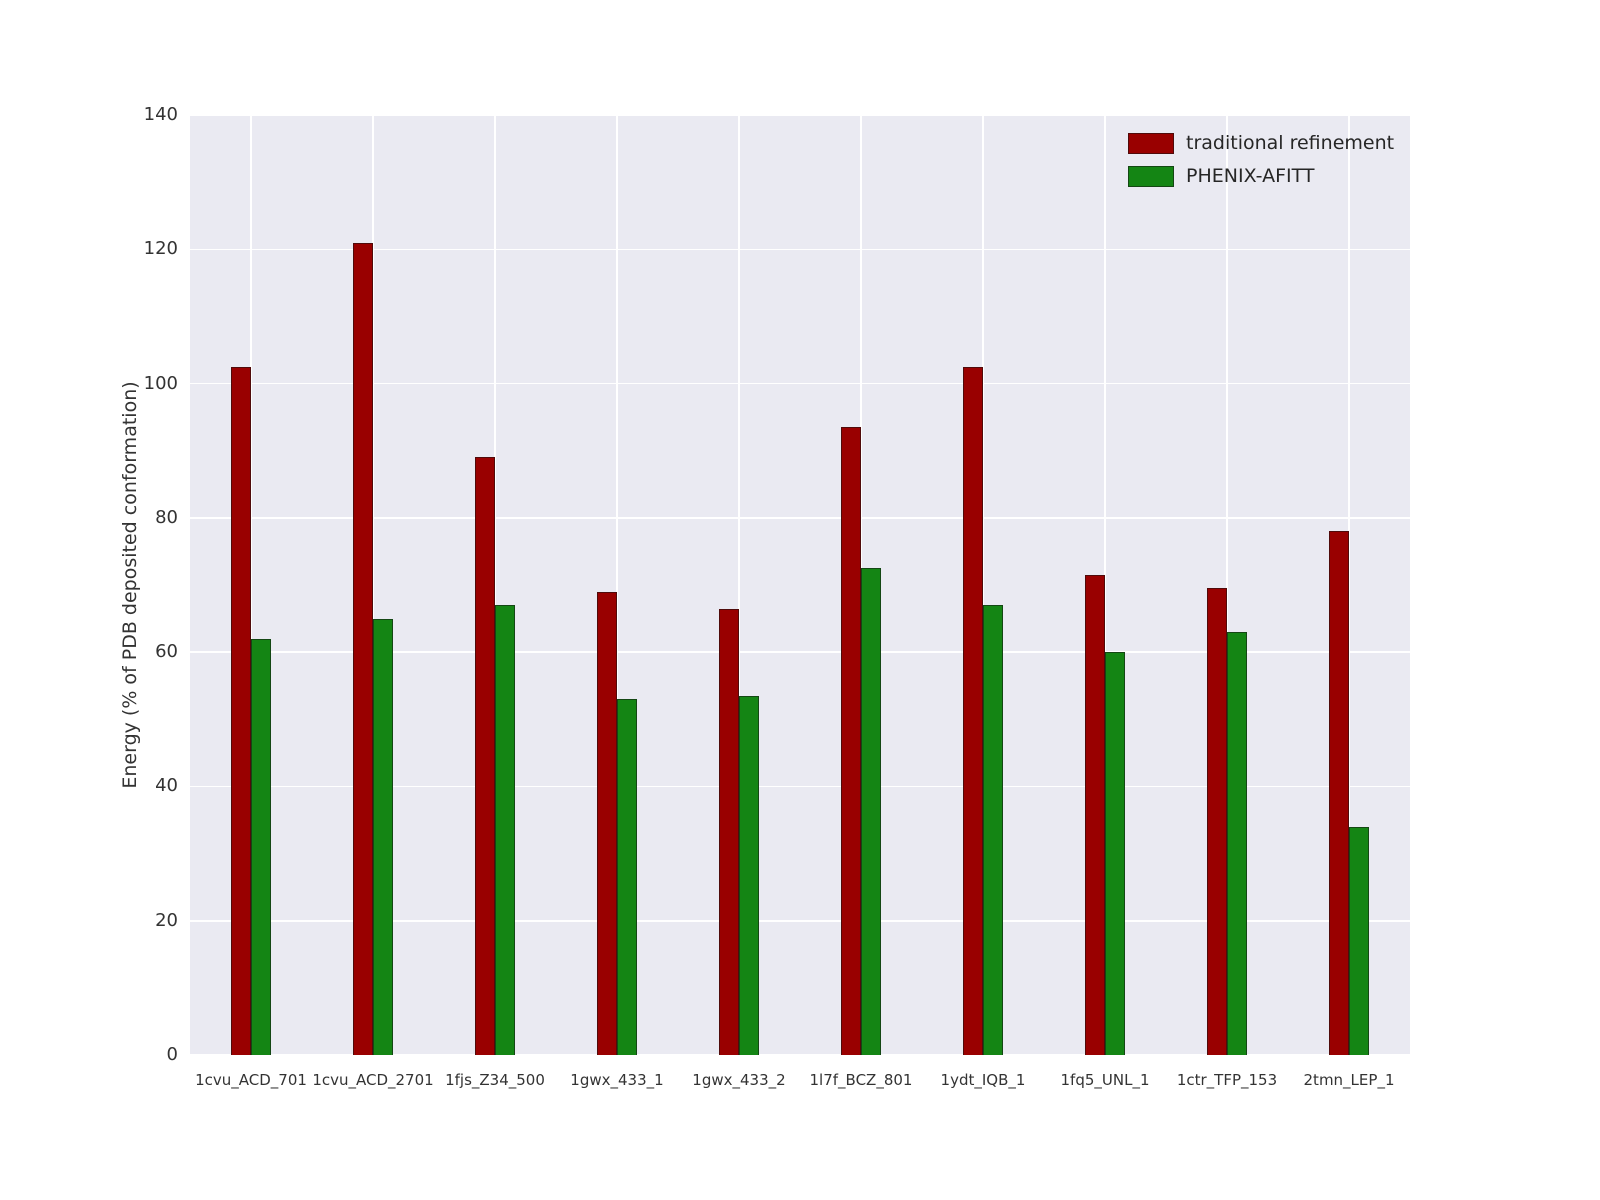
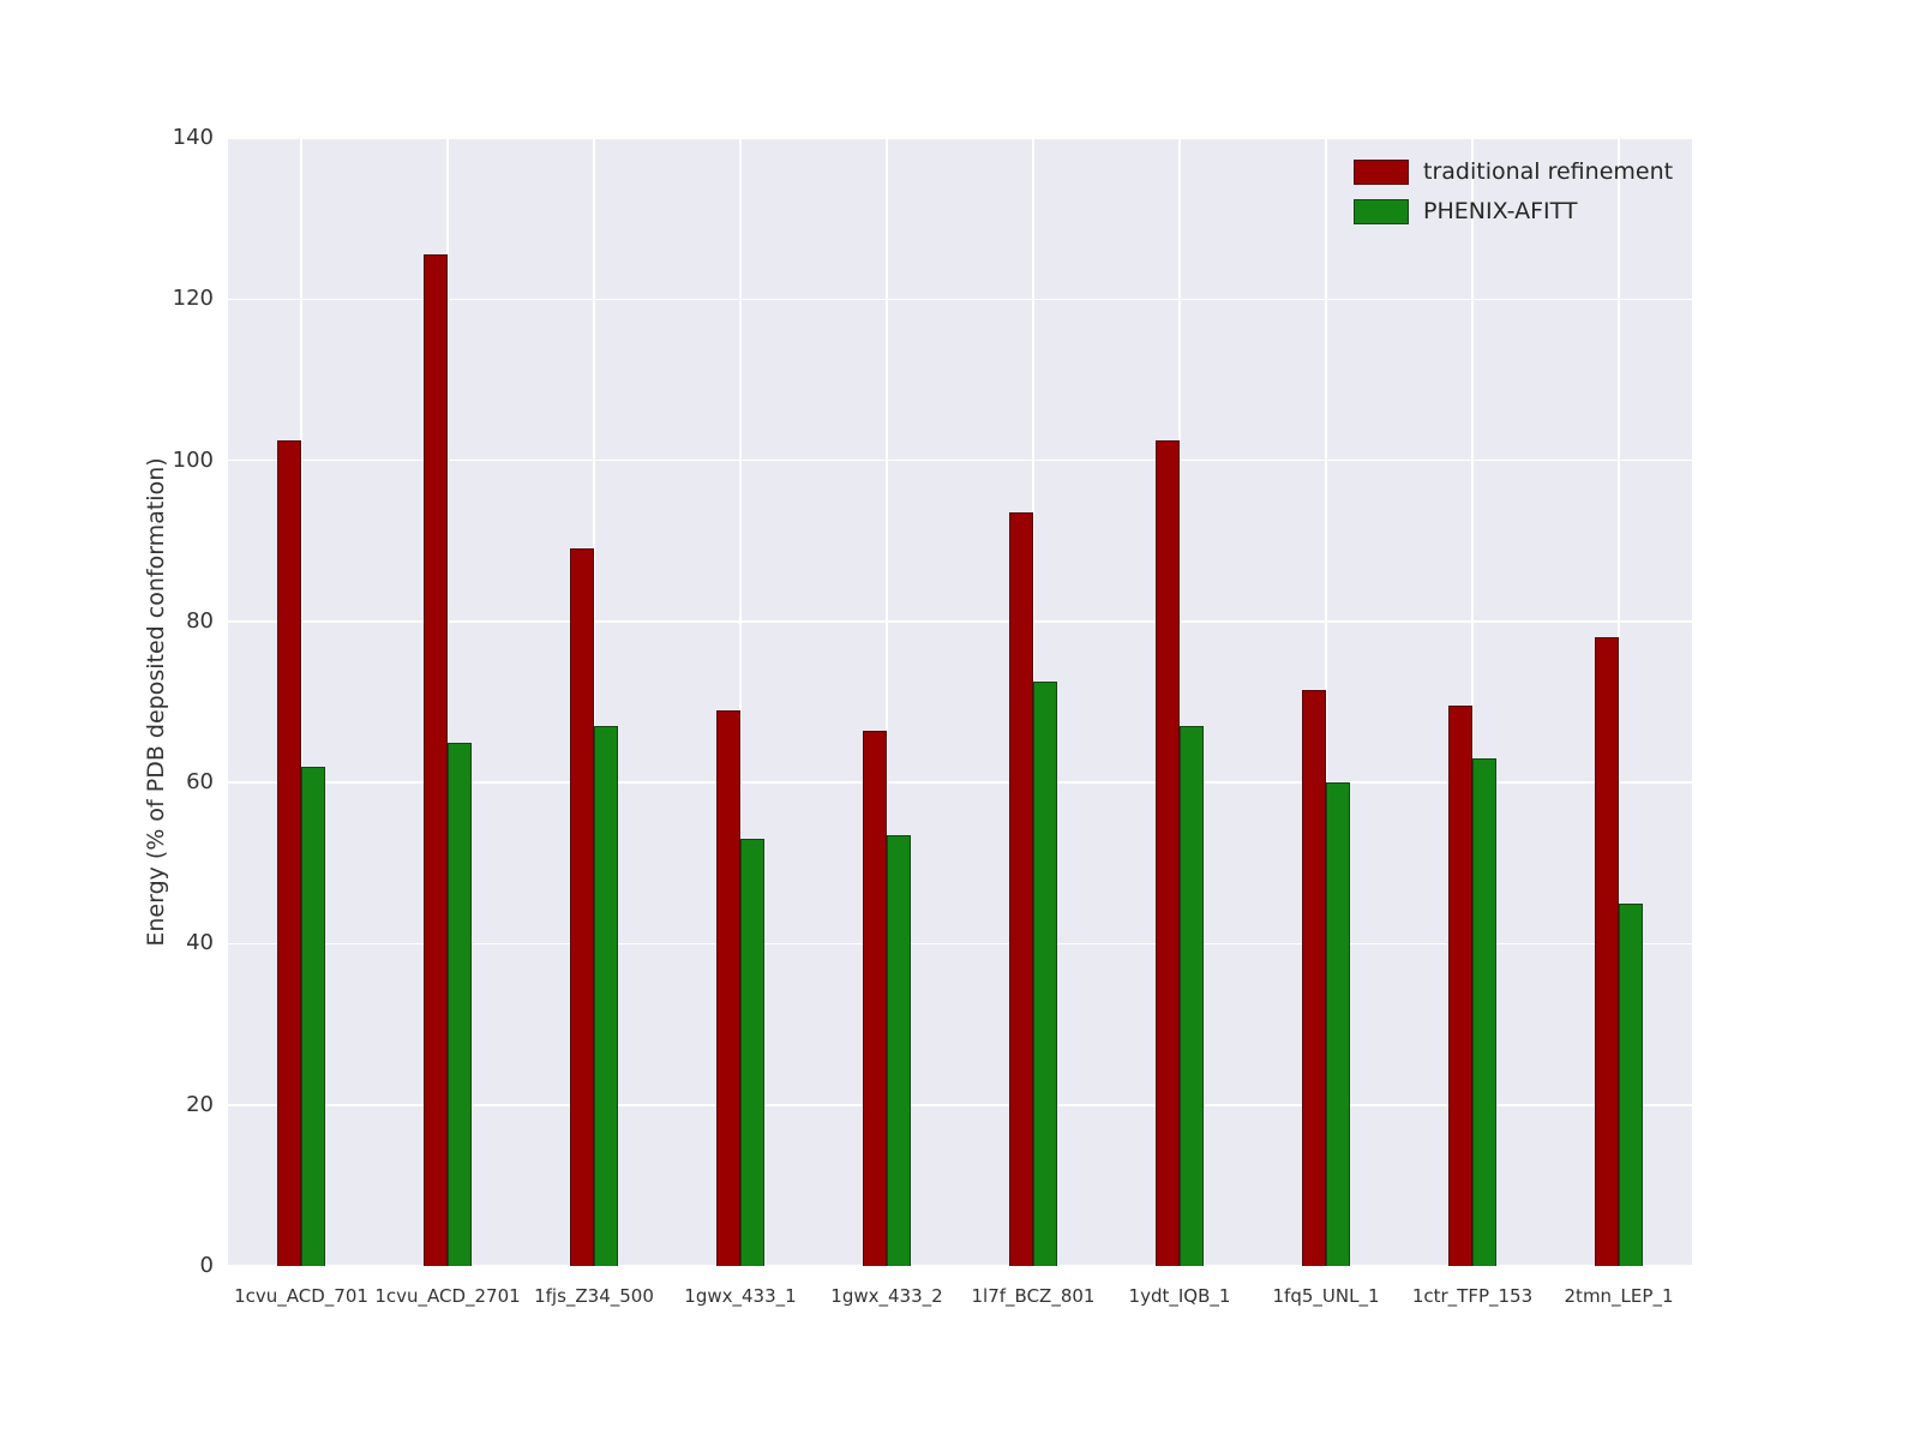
traditional refinement/1cvu_ACD_2701: 121 -> 126
PHENIX-AFITT/2tmn_LEP_1: 34 -> 45
